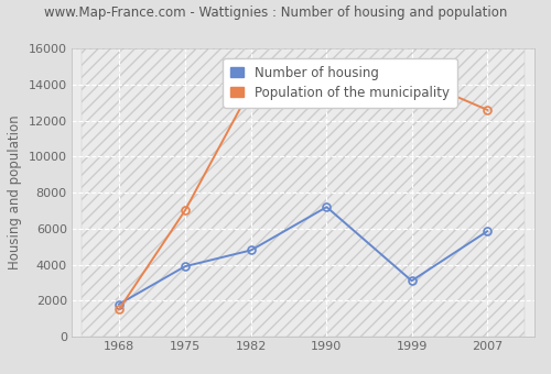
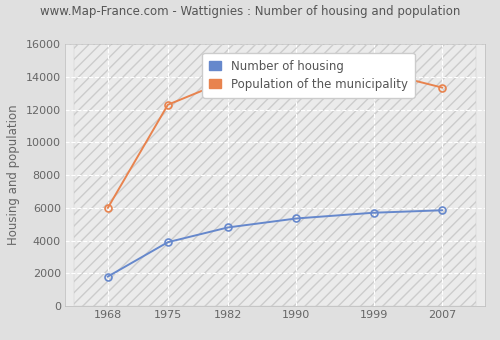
Population of the municipality/1968: 1500 -> 6000
Population of the municipality/1975: 7000 -> 12300
Number of housing/1990: 7200 -> 5400
Number of housing/1999: 3100 -> 5700
Population of the municipality/2007: 12600 -> 13400
